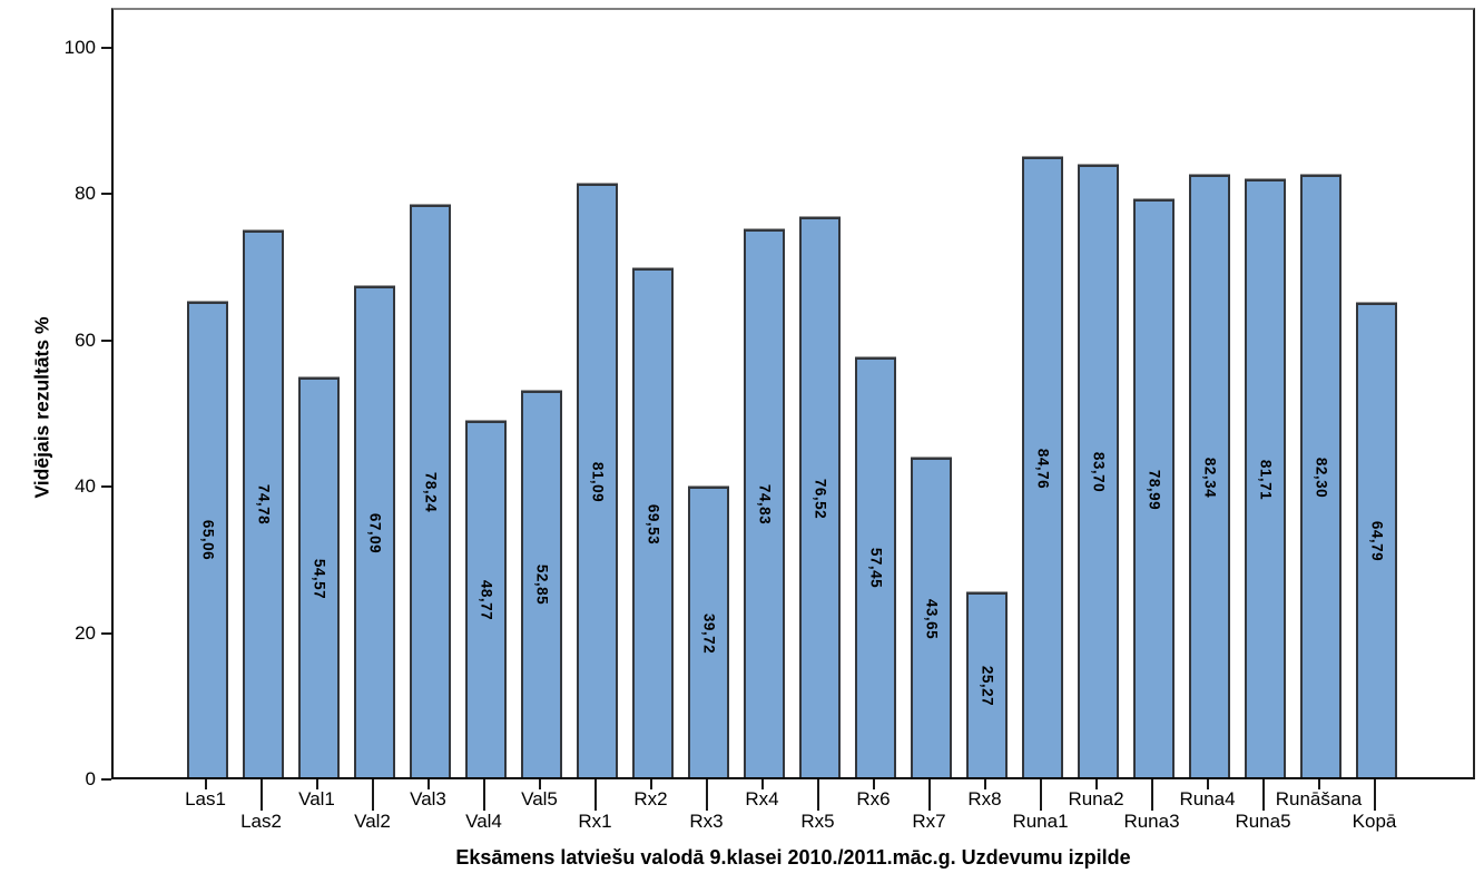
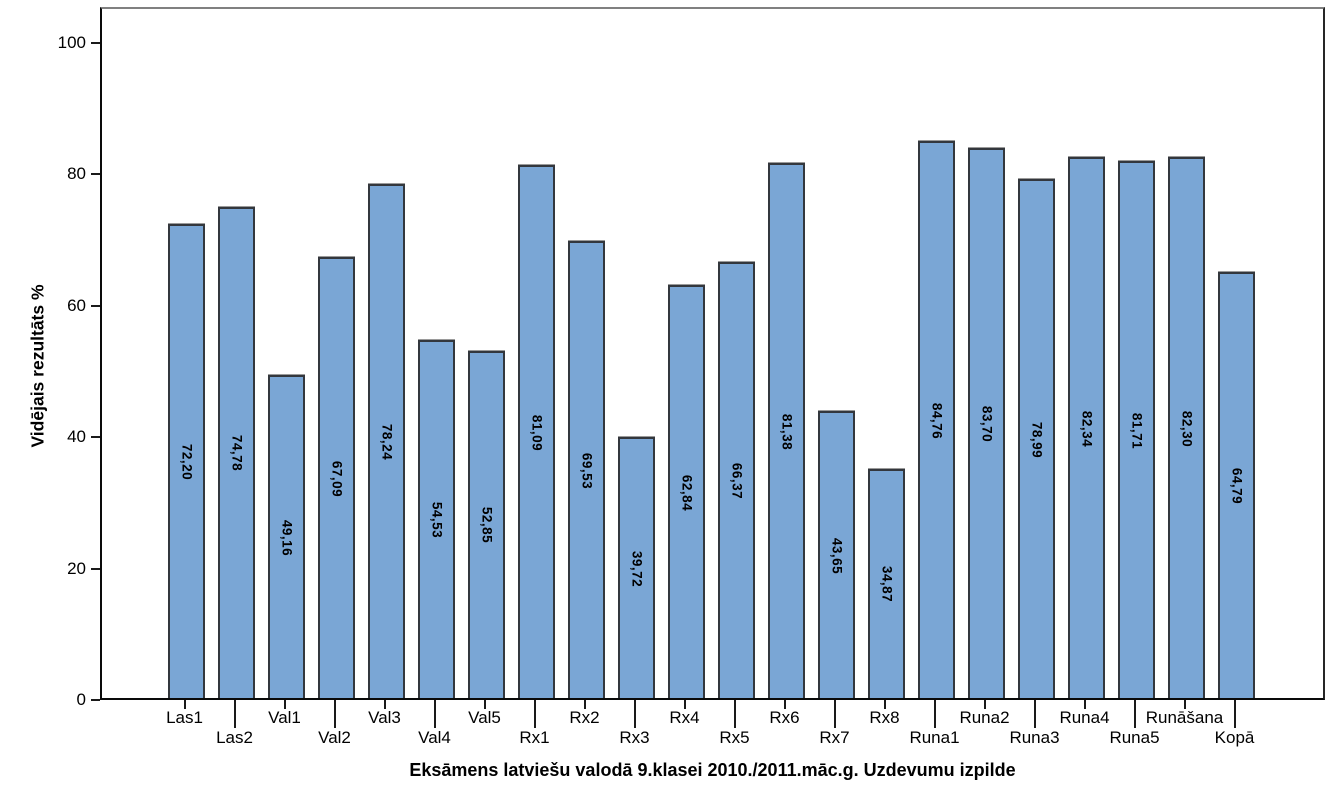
Las1: 65,06 -> 72,20
Val1: 54,57 -> 49,16
Val4: 48,77 -> 54,53
Rx4: 74,83 -> 62,84
Rx5: 76,52 -> 66,37
Rx6: 57,45 -> 81,38
Rx8: 25,27 -> 34,87
